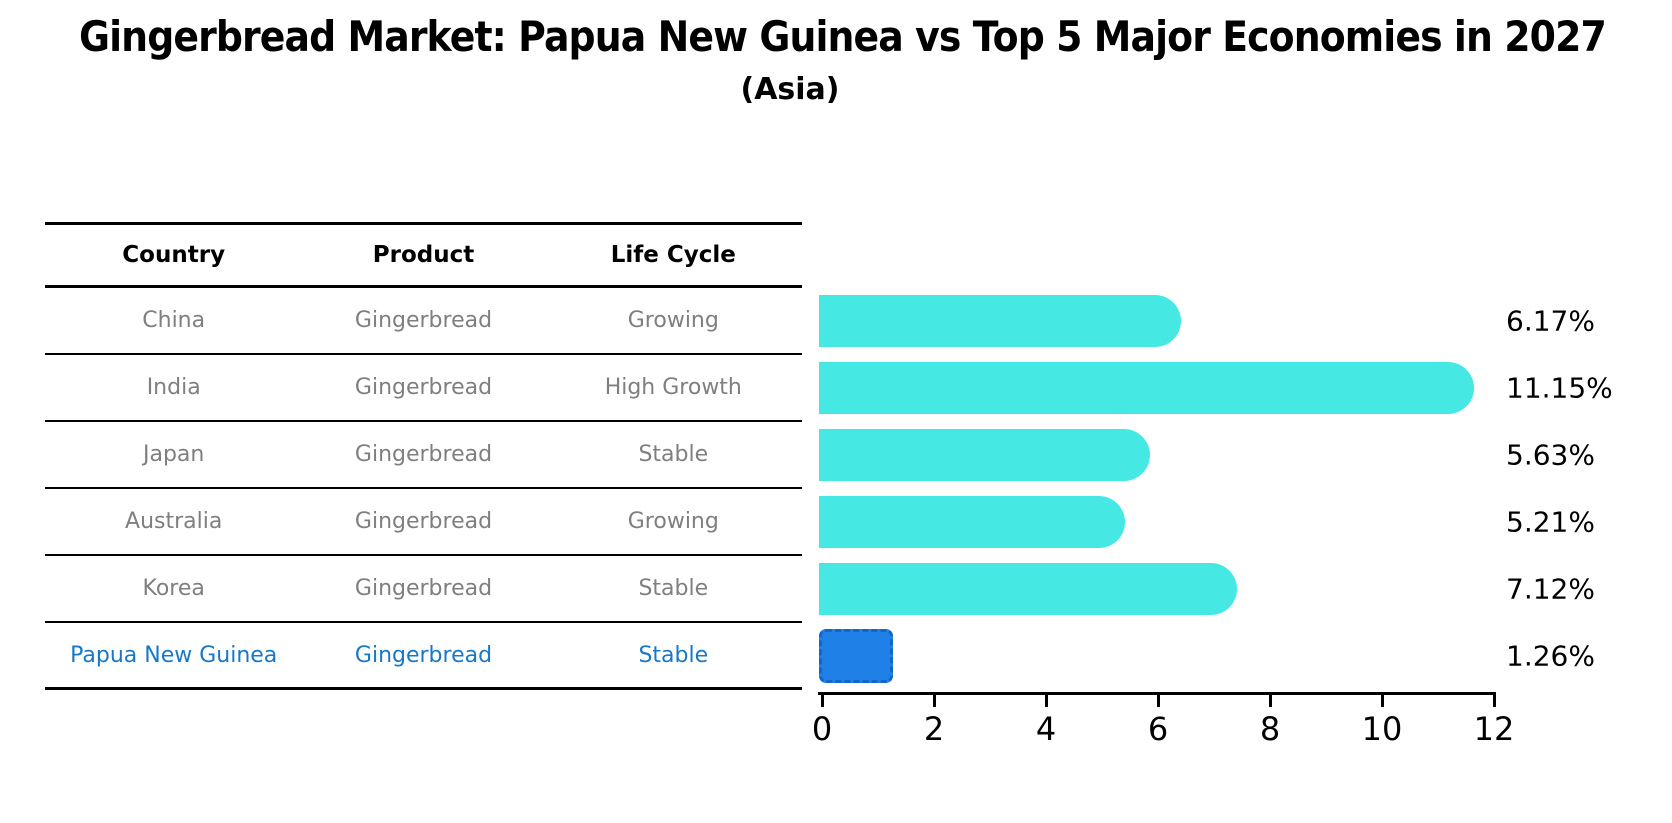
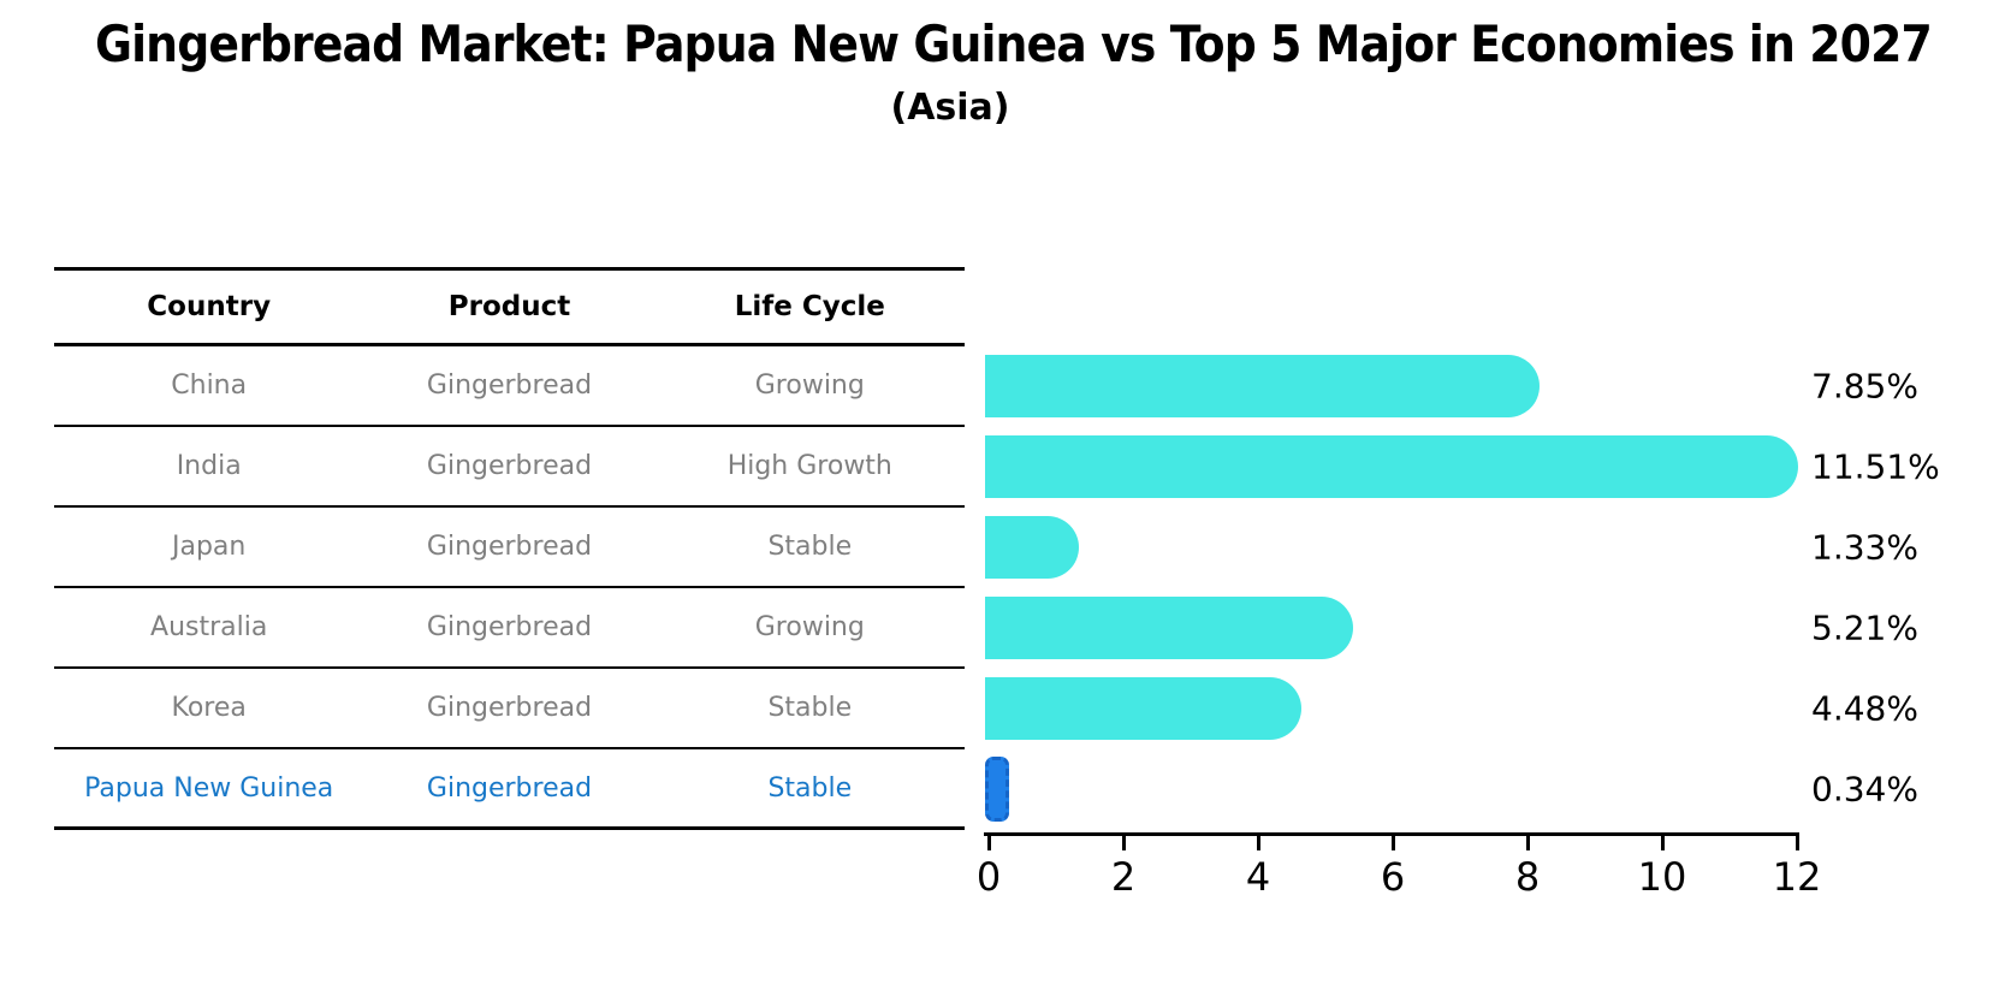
China: 6.17% -> 7.85%
India: 11.15% -> 11.51%
Japan: 5.63% -> 1.33%
Korea: 7.12% -> 4.48%
Papua New Guinea: 1.26% -> 0.34%
